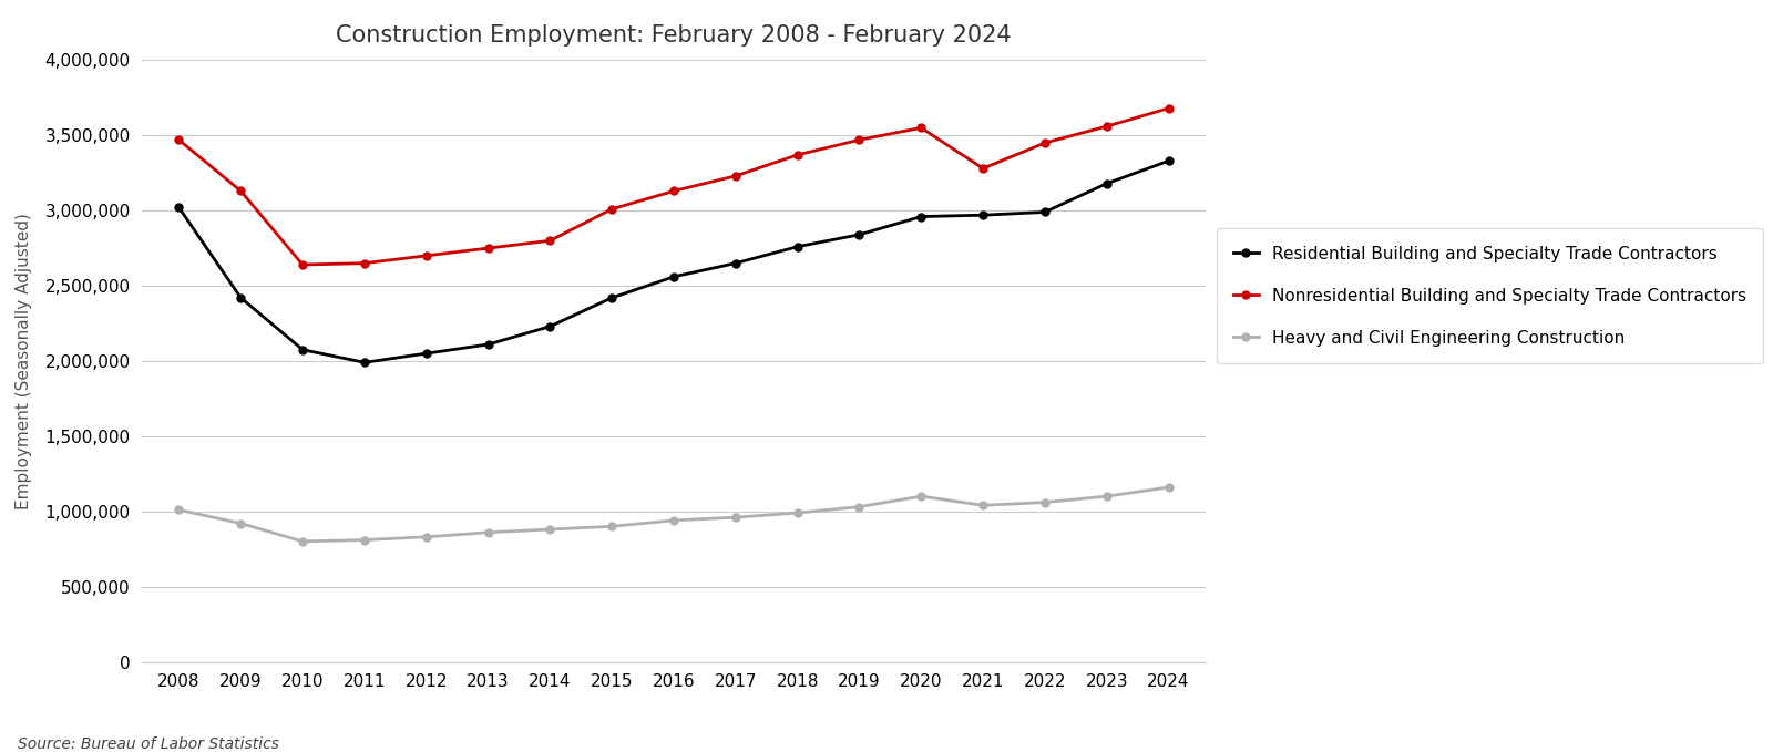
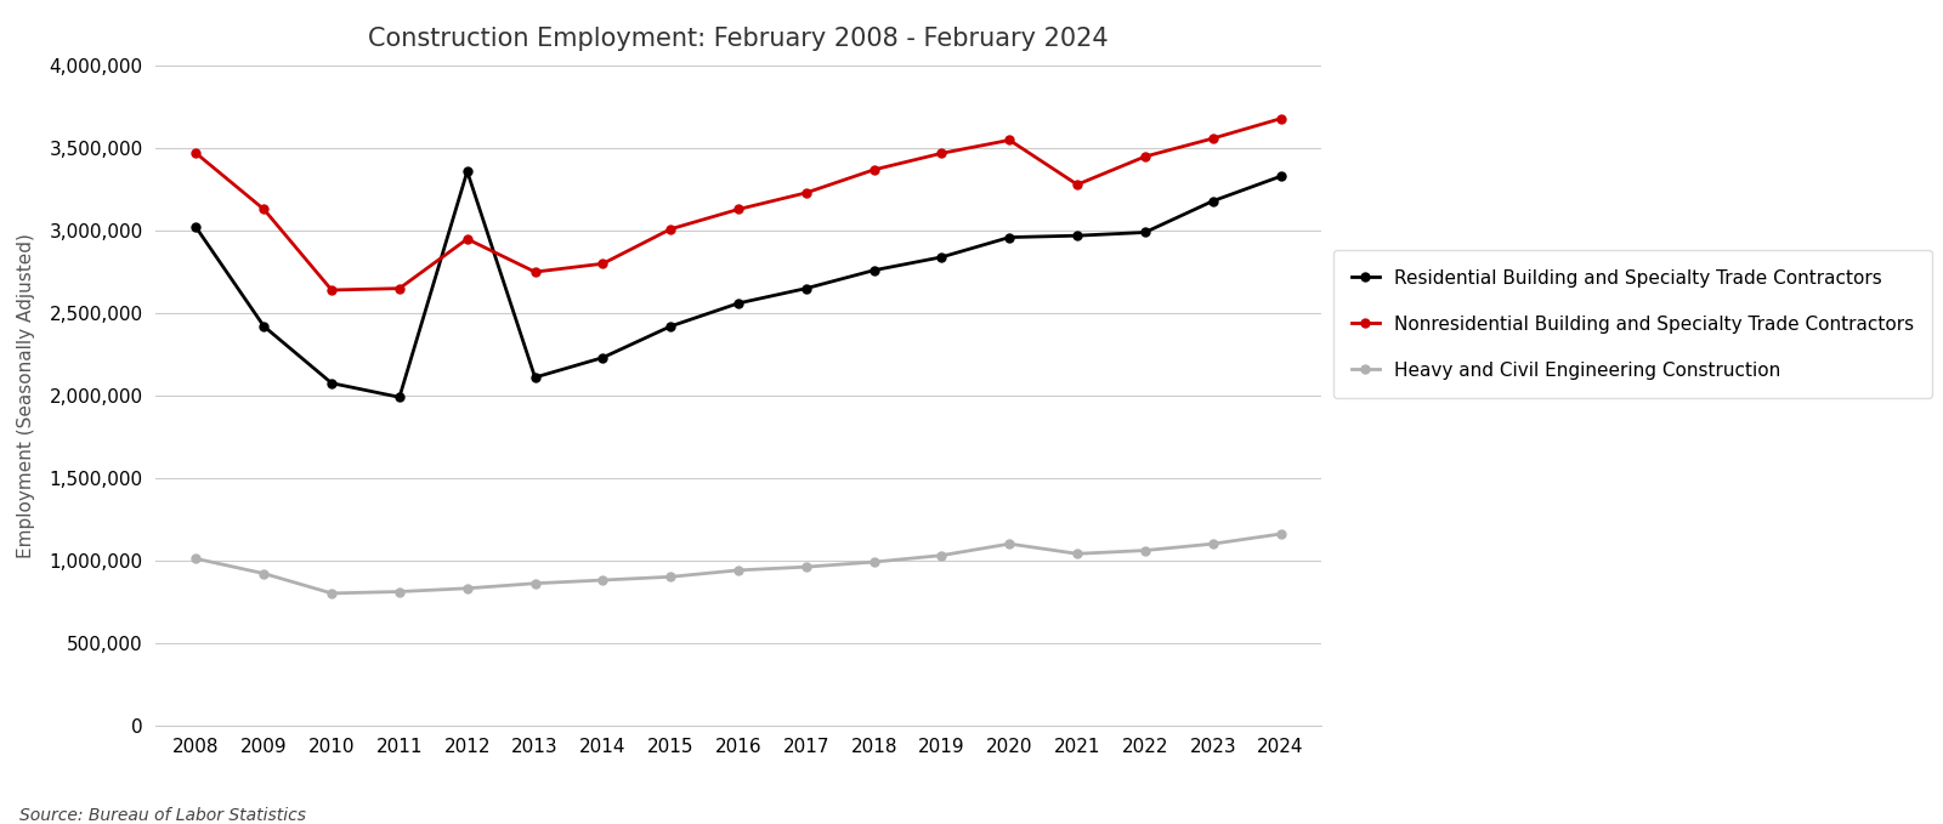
Residential Building and Specialty Trade Contractors/2012: 2,050,000 -> 3,360,000
Nonresidential Building and Specialty Trade Contractors/2012: 2,700,000 -> 2,950,000
